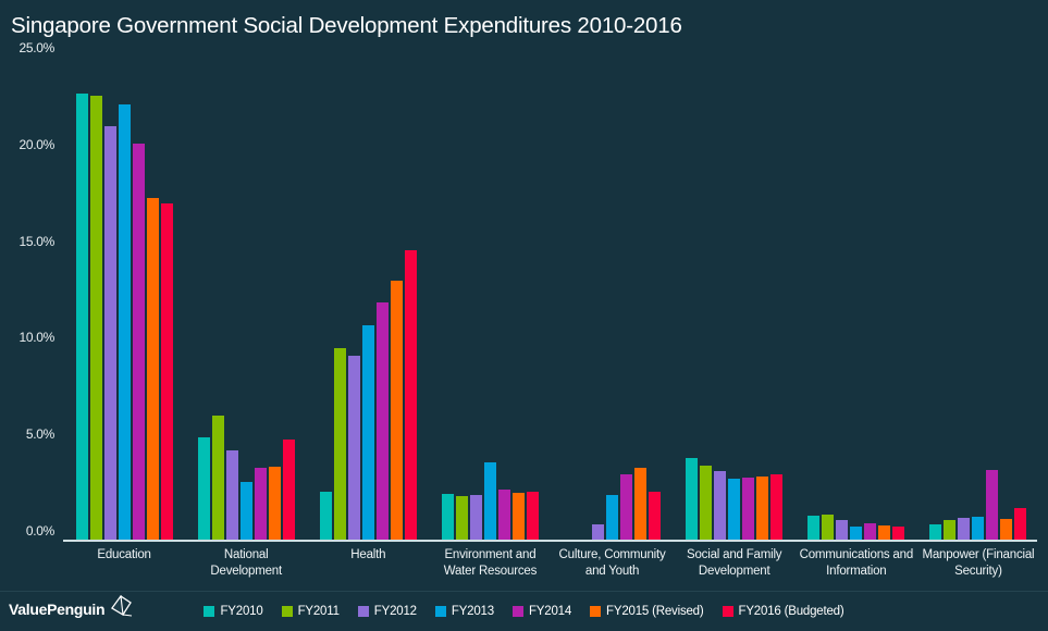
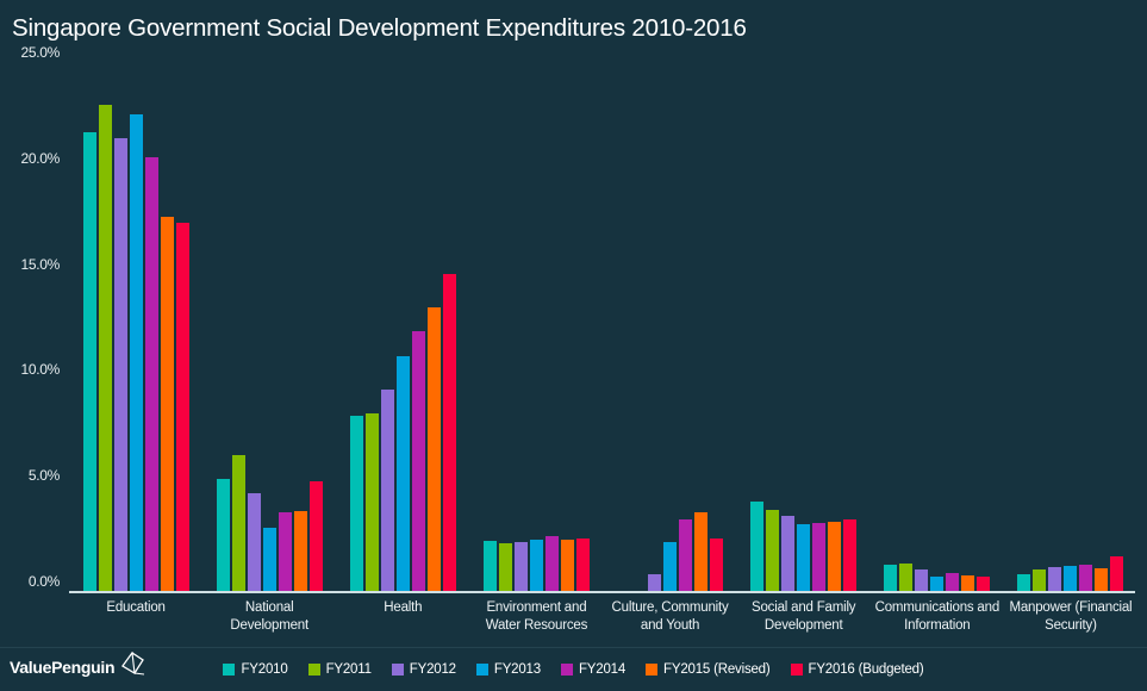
FY2010/Education: 23.1% -> 21.7%
FY2010/Health: 2.5% -> 8.3%
FY2011/Health: 9.9% -> 8.4%
FY2013/Environment and Water Resources: 4.0% -> 2.5%
FY2014/Manpower (Financial Security): 3.6% -> 1.2%
